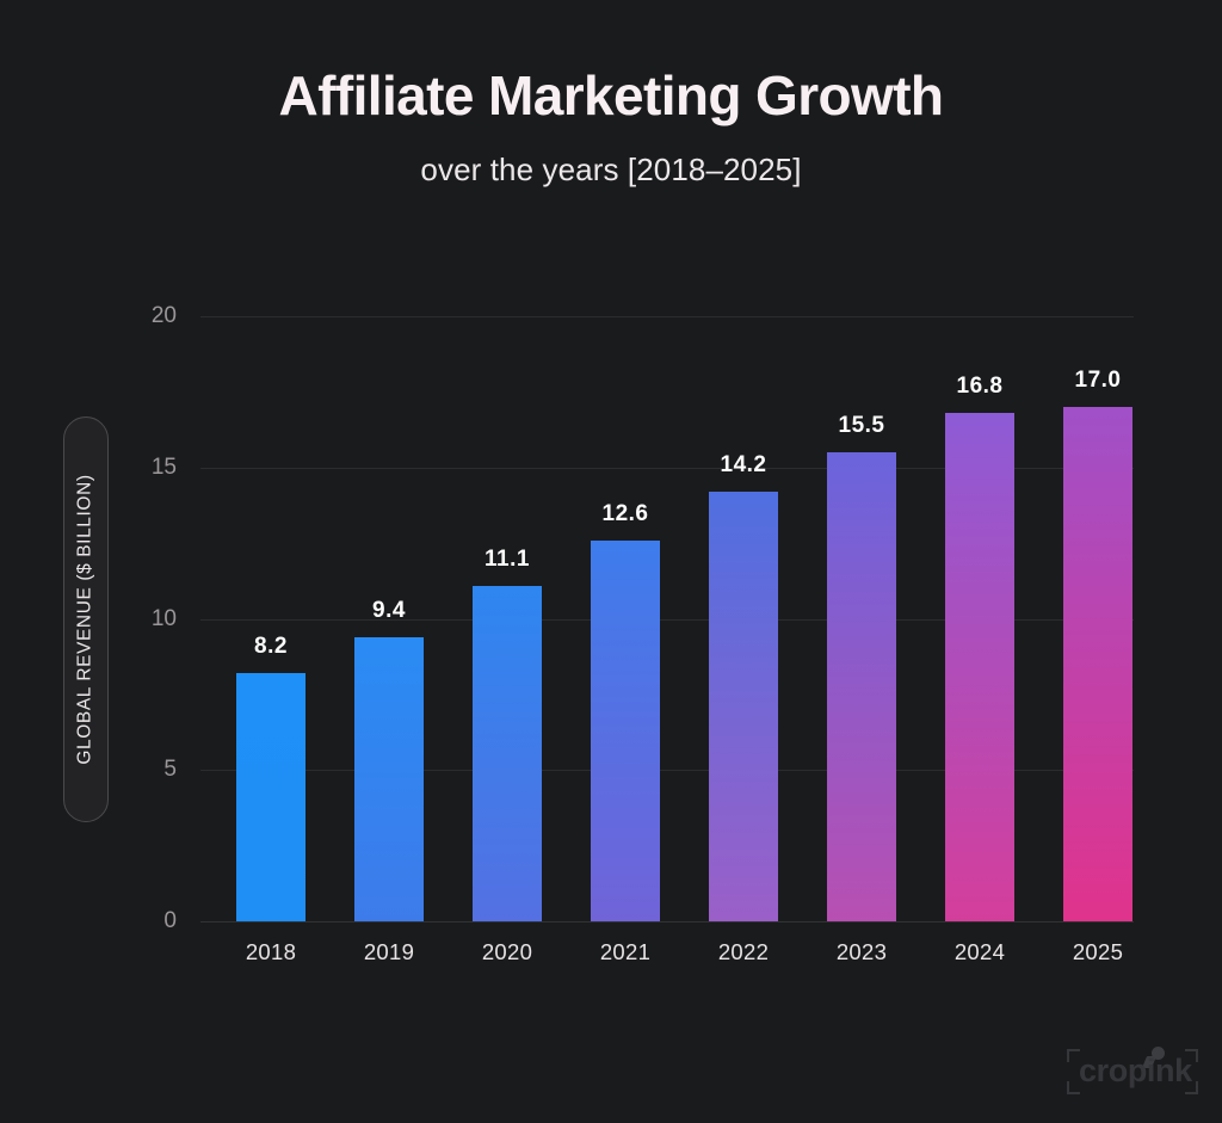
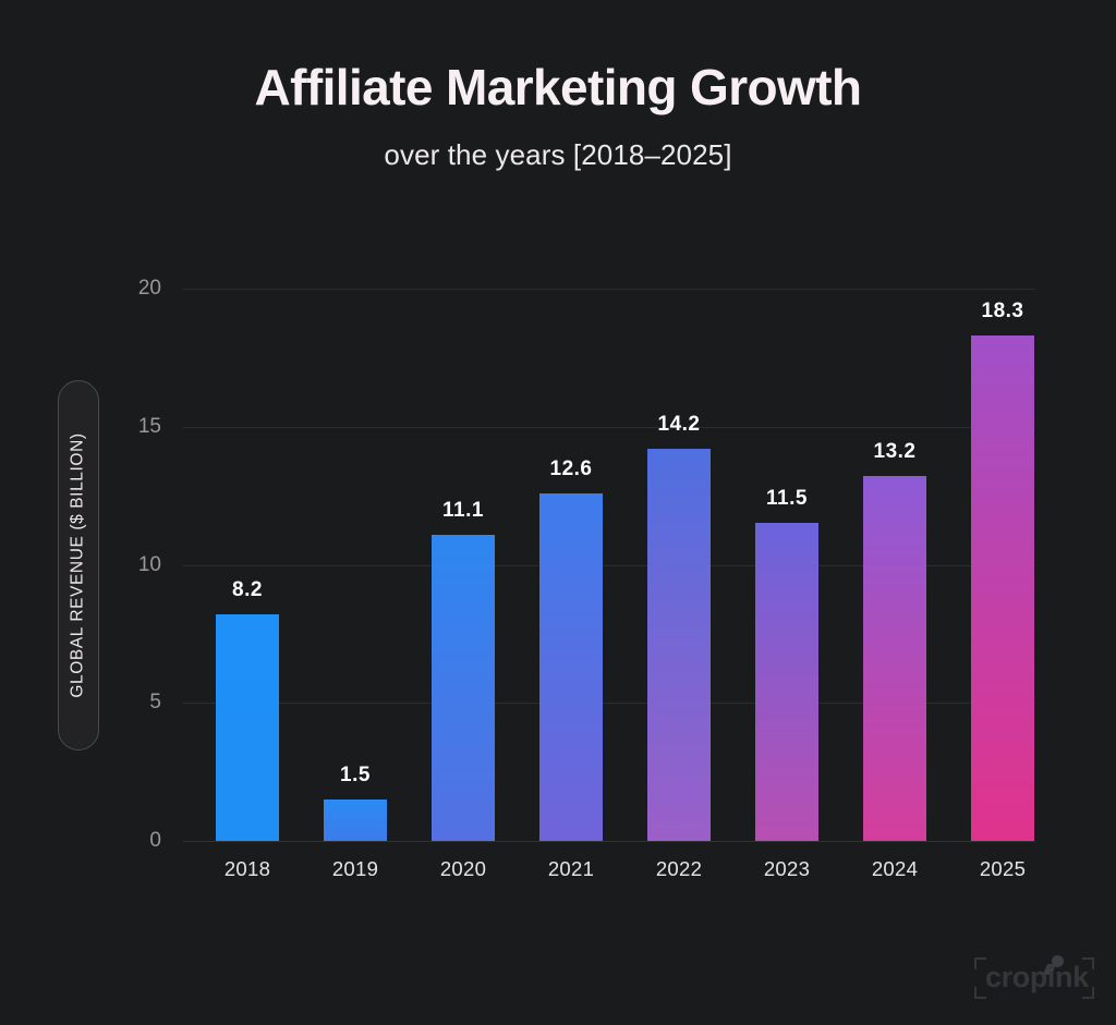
2019: 9.4 -> 1.5
2023: 15.5 -> 11.5
2024: 16.8 -> 13.2
2025: 17.0 -> 18.3
